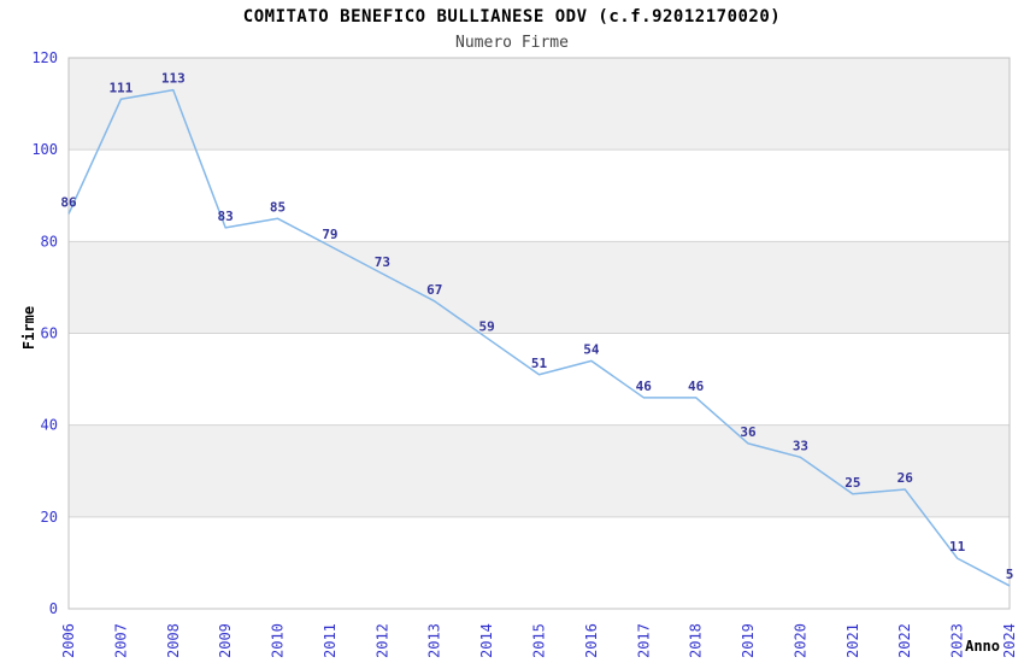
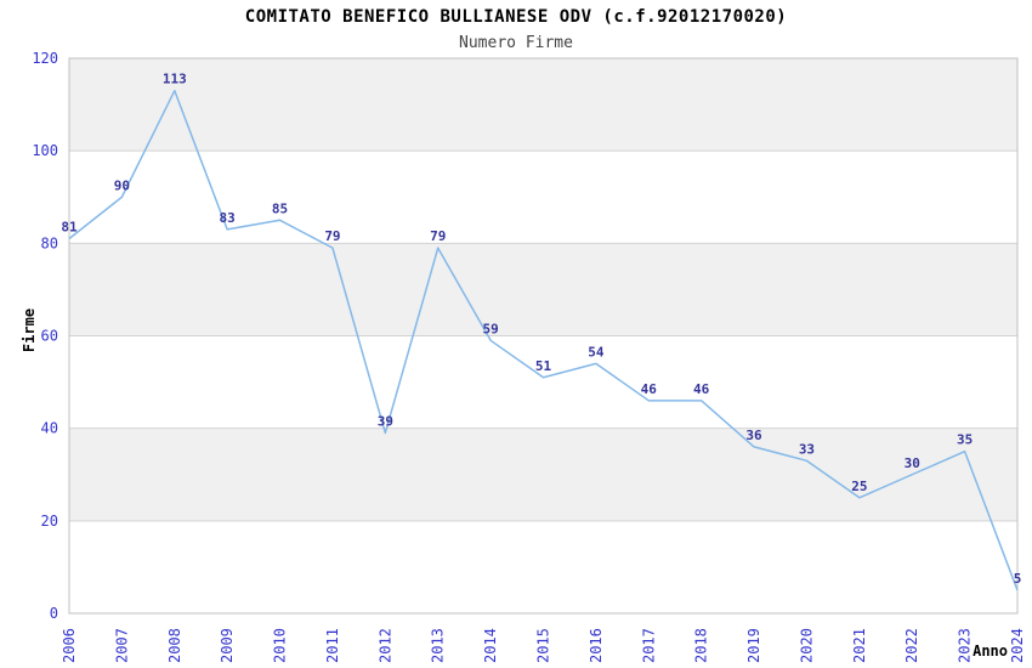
2006: 86 -> 81
2007: 111 -> 90
2012: 73 -> 39
2013: 67 -> 79
2022: 26 -> 30
2023: 11 -> 35
